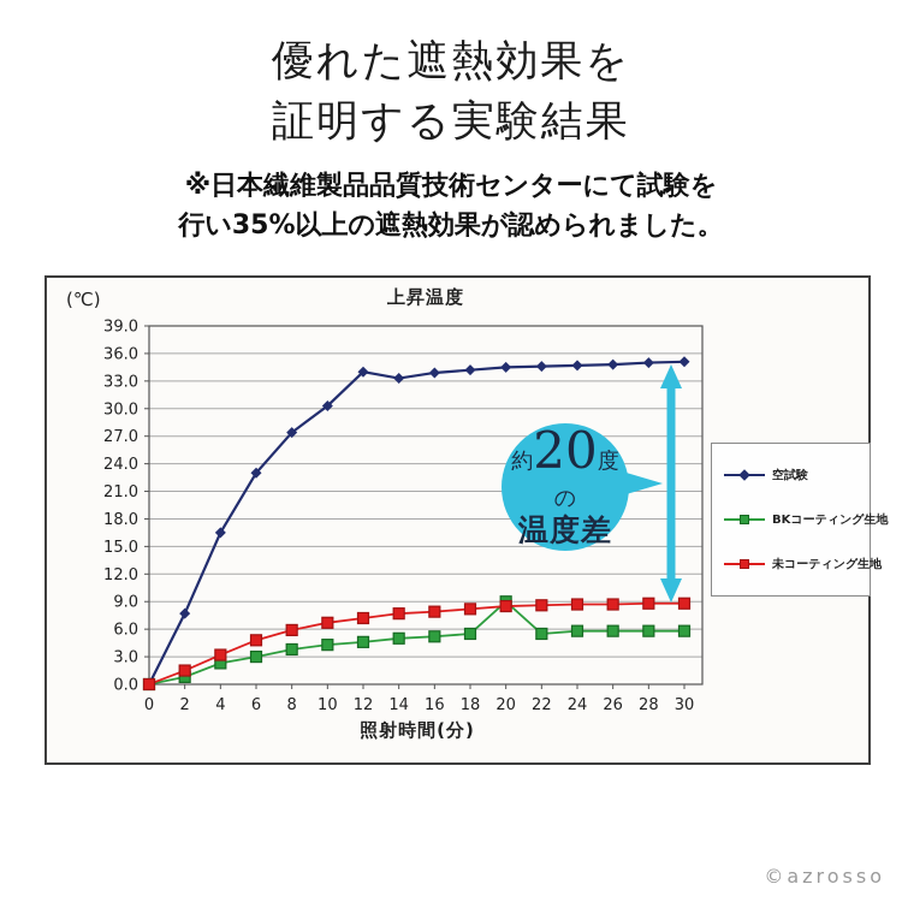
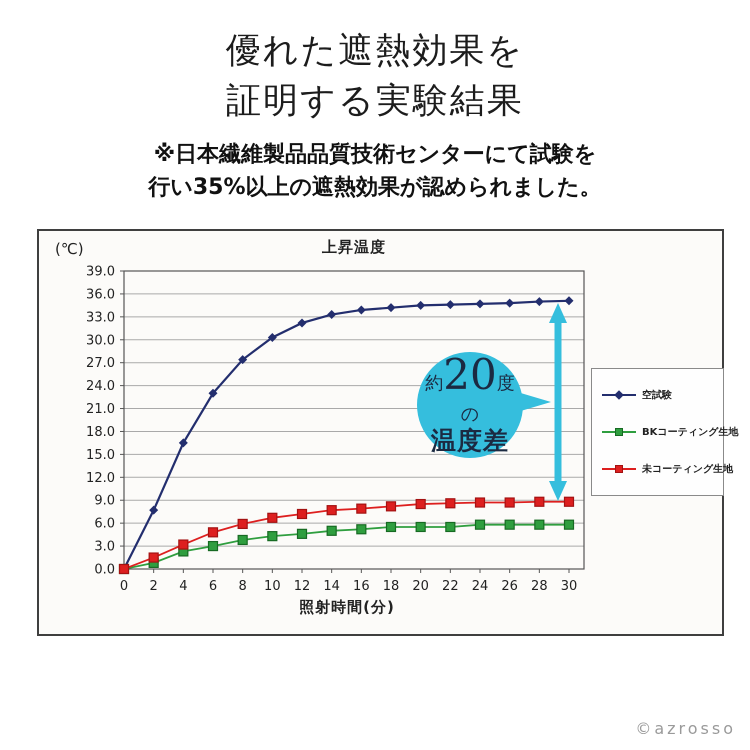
空試験/12: 34 -> 32
BKコーティング生地/20: 9 -> 6
